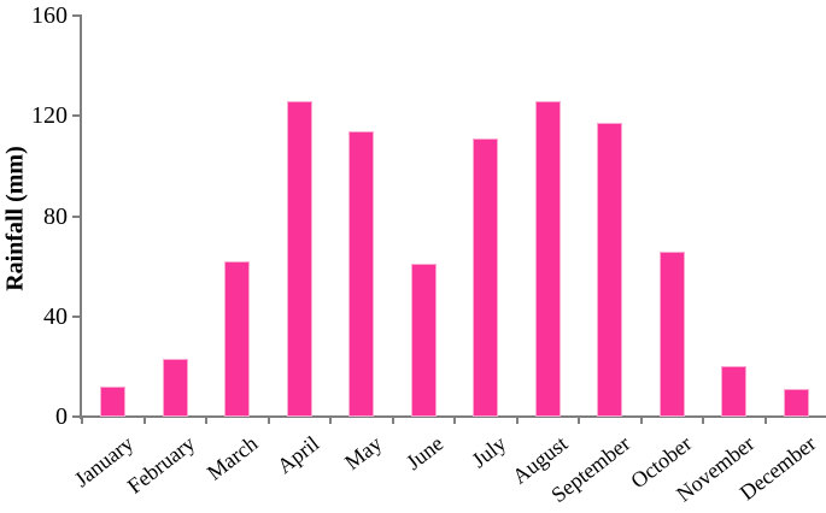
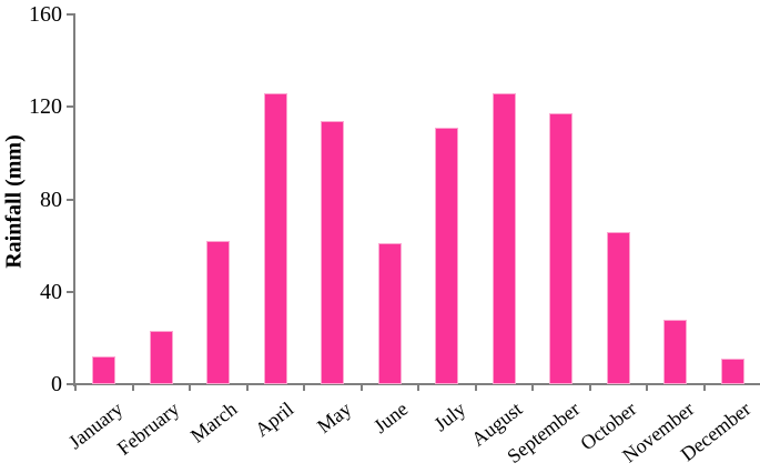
November: 20 -> 28
